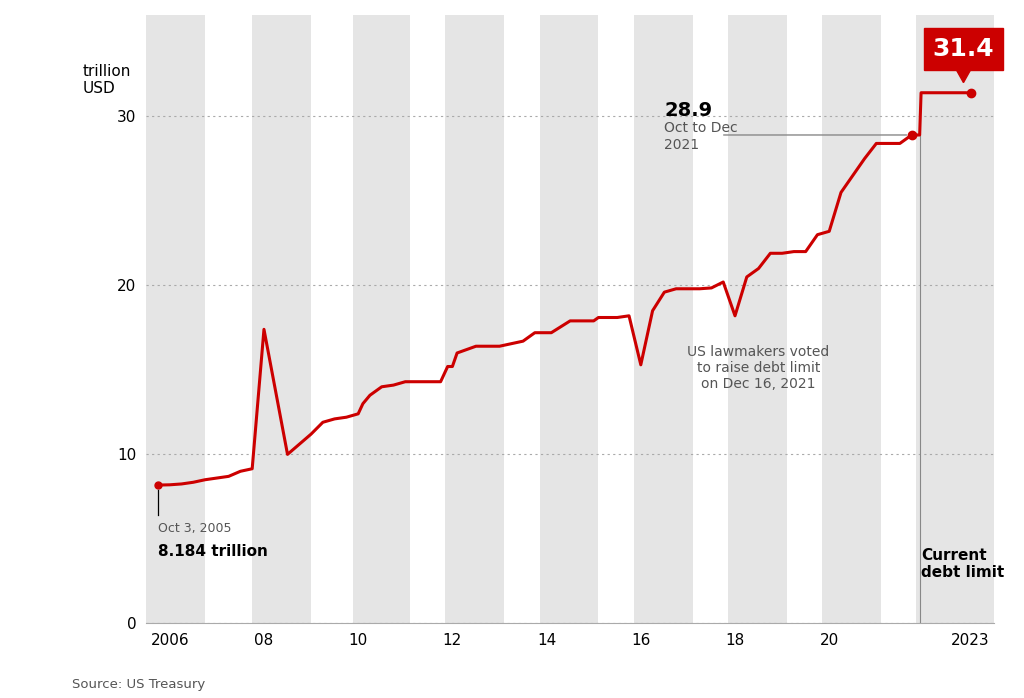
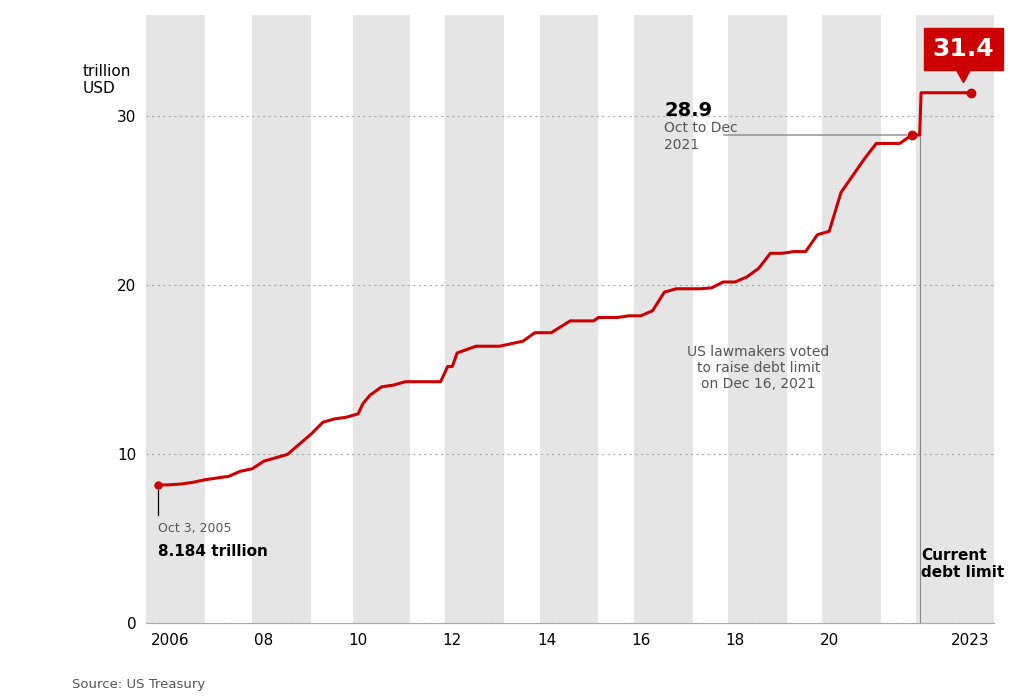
08: 17.4 -> 9.6
16: 15.3 -> 18.2
18: 18.2 -> 20.2
